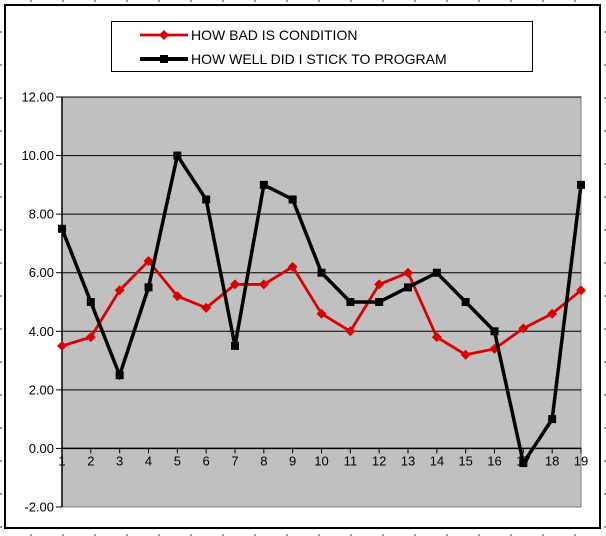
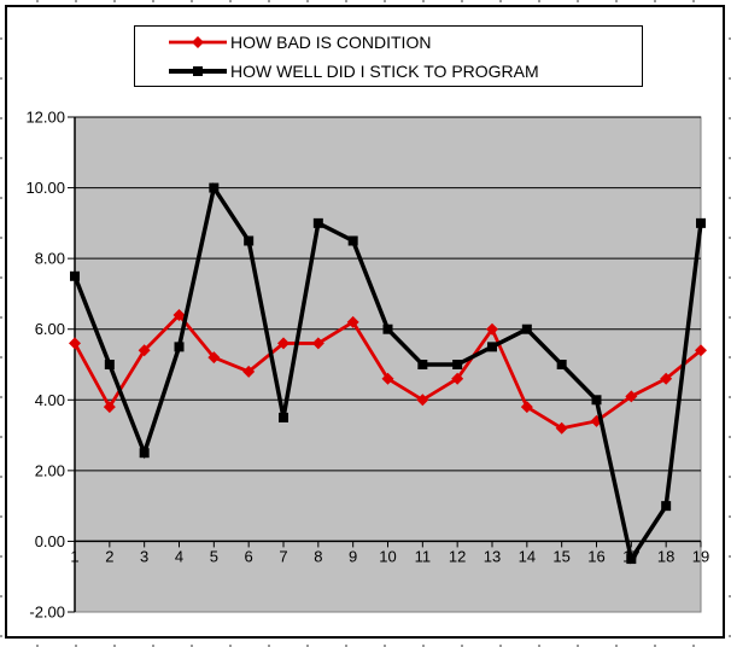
HOW BAD IS CONDITION/1: 3.5 -> 5.6
HOW BAD IS CONDITION/12: 5.6 -> 4.6
